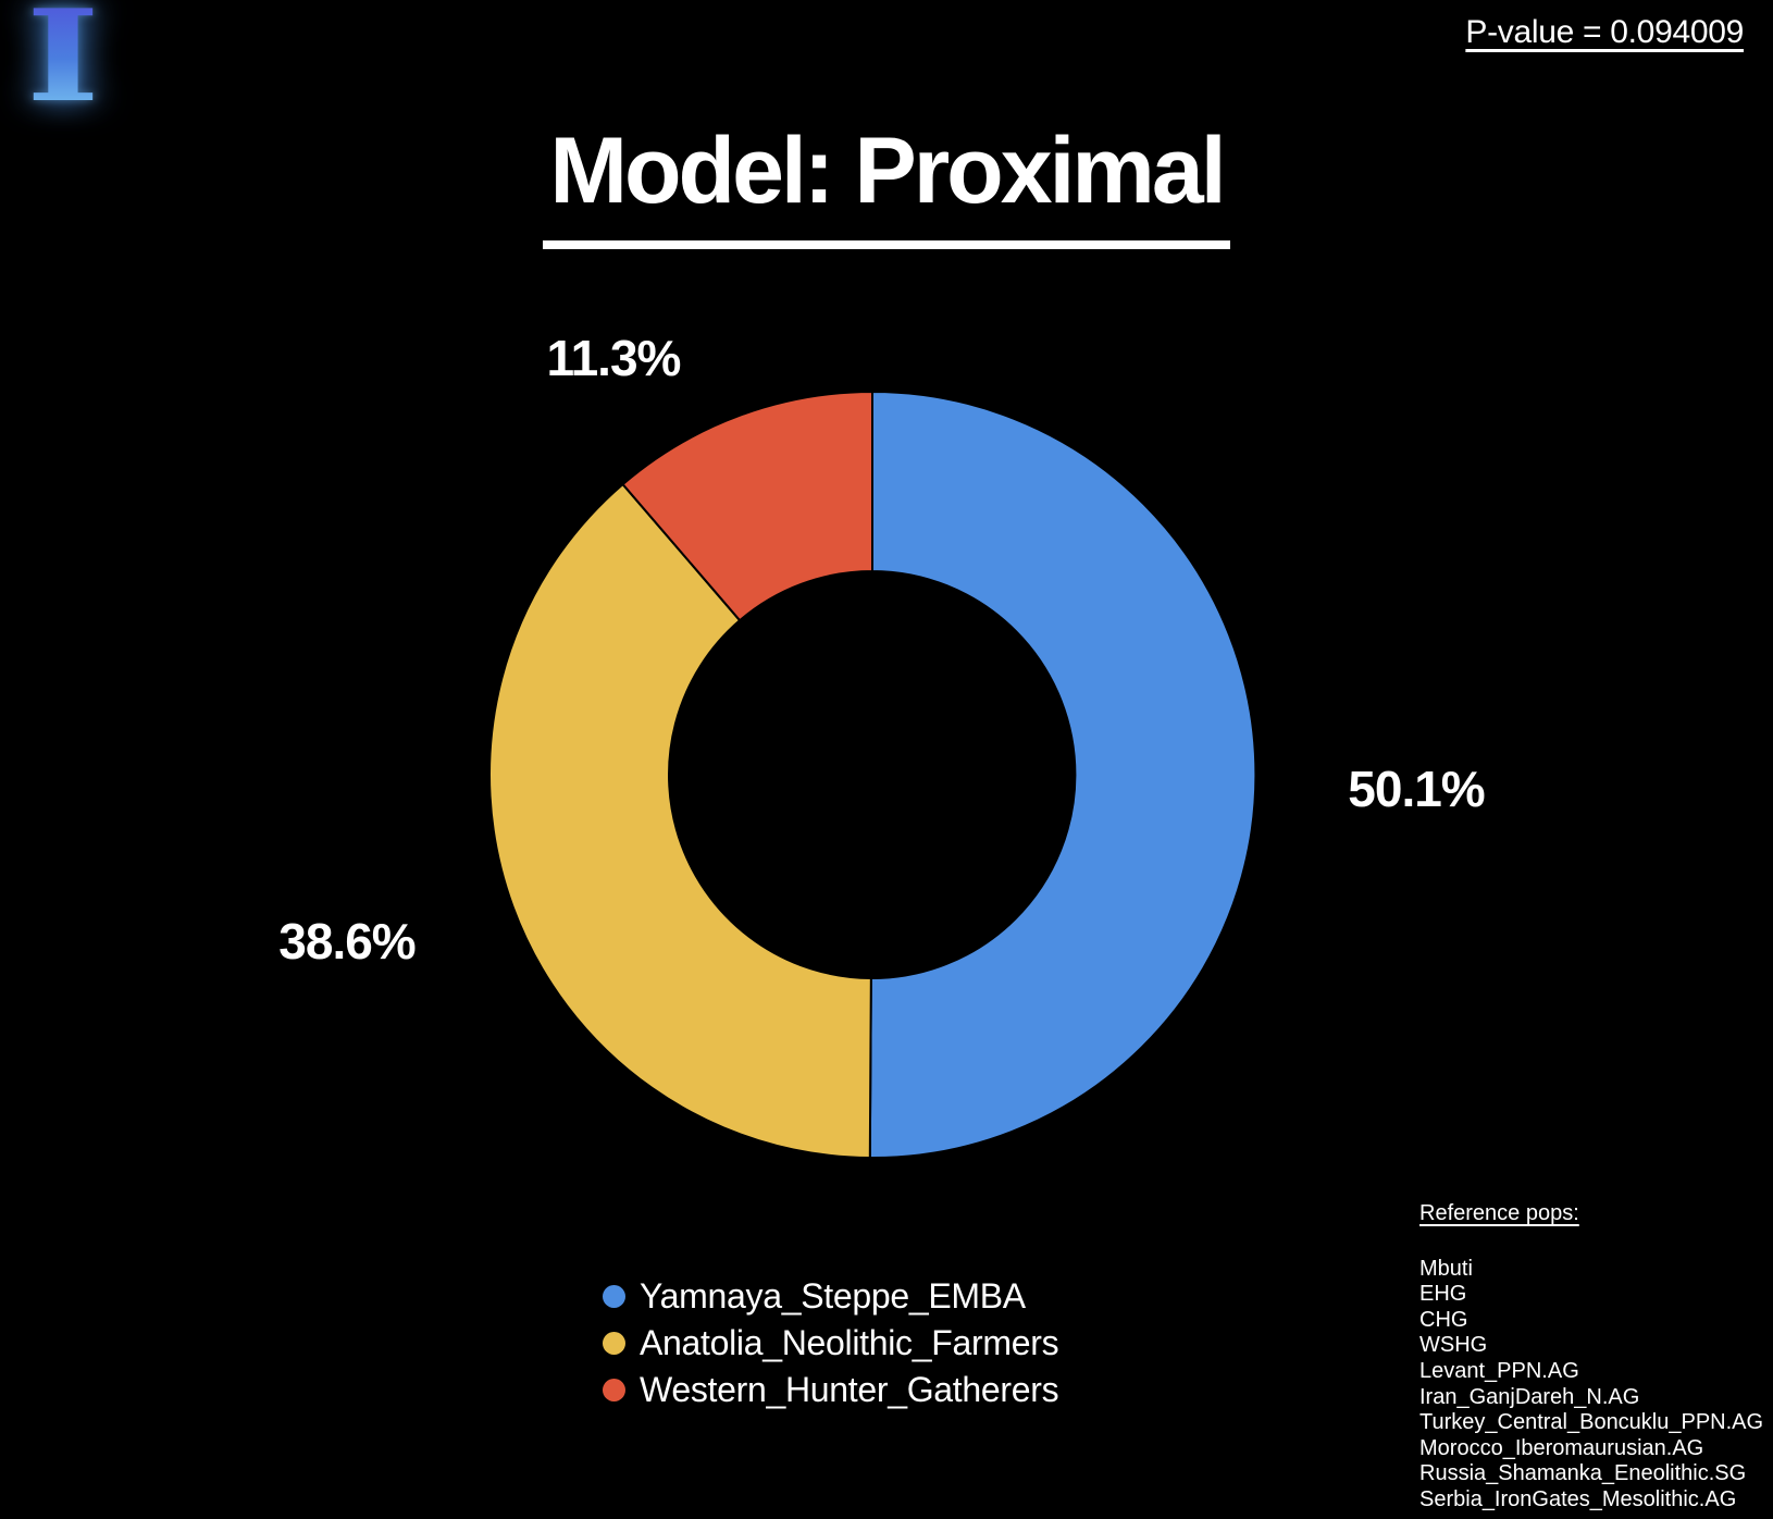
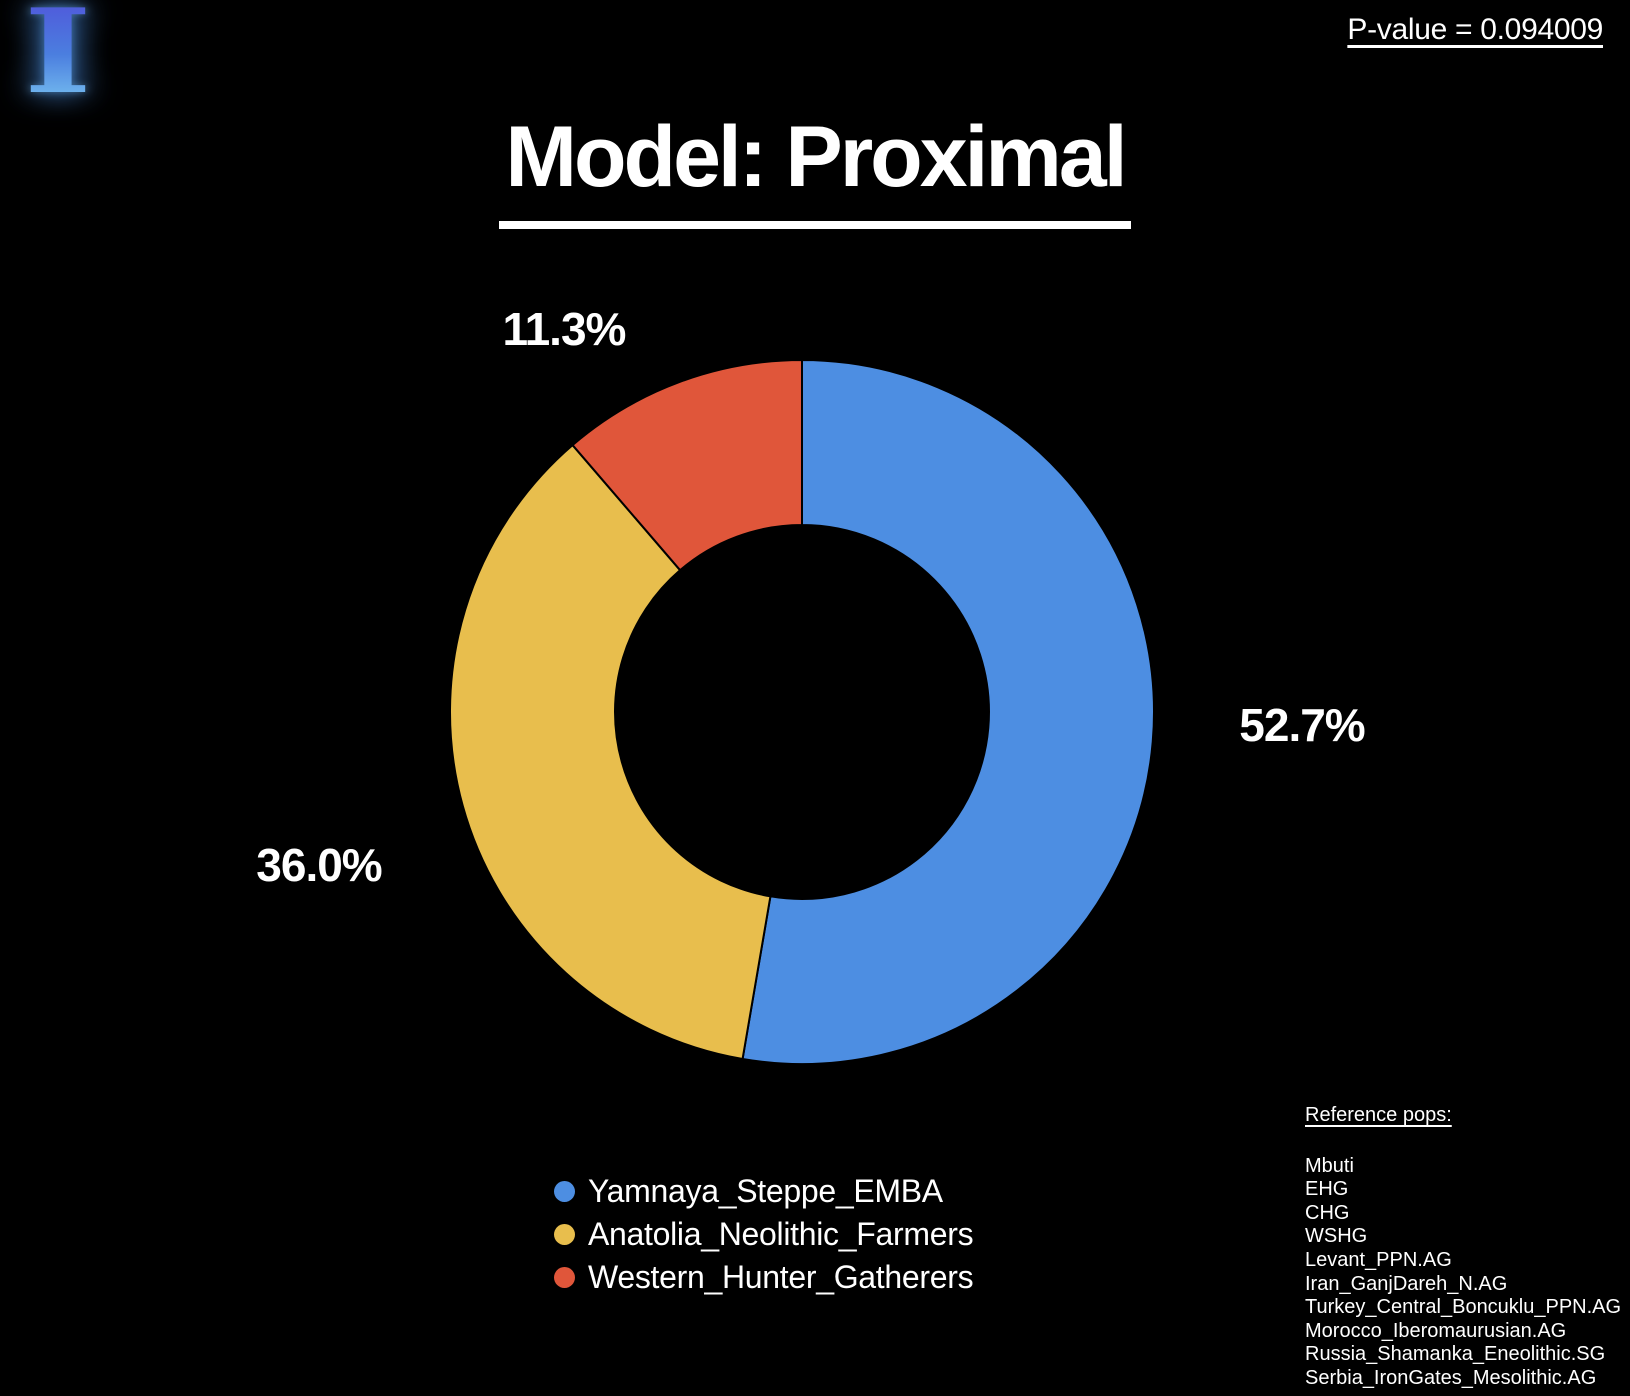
Yamnaya_Steppe_EMBA: 50.1% -> 52.7%
Anatolia_Neolithic_Farmers: 38.6% -> 36.0%
